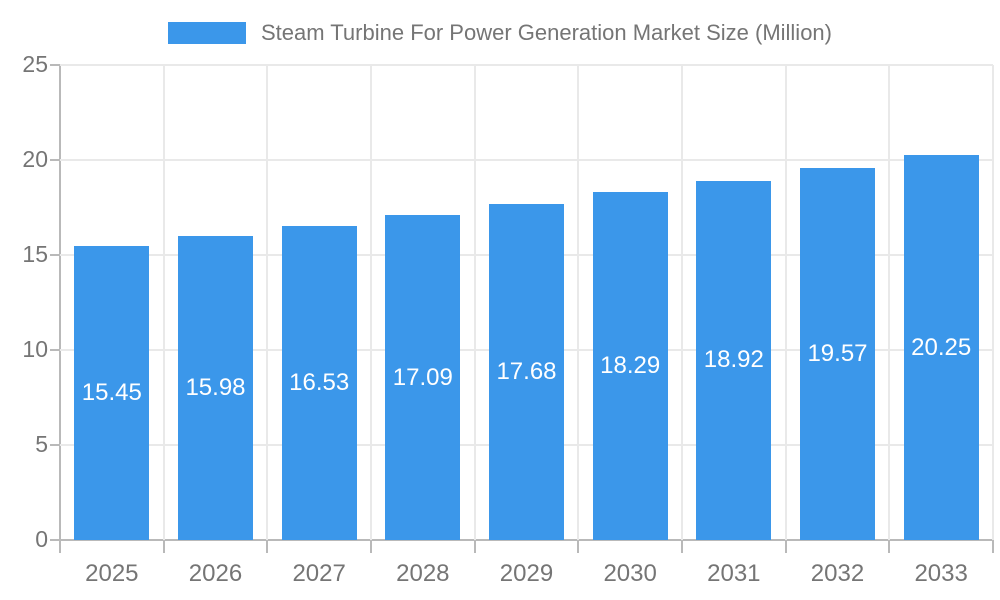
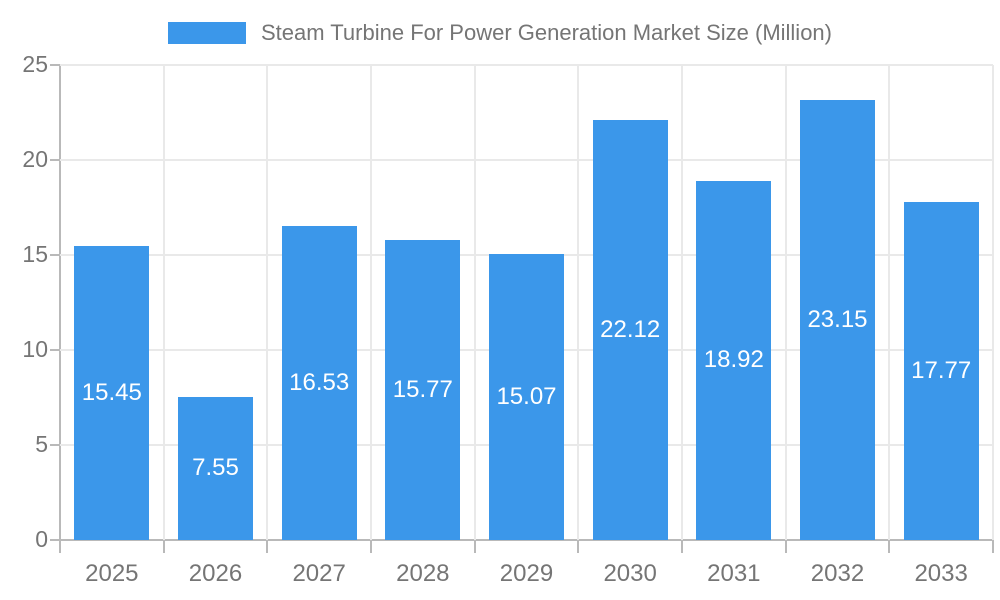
2026: 15.98 -> 7.55
2028: 17.09 -> 15.77
2029: 17.68 -> 15.07
2030: 18.29 -> 22.12
2032: 19.57 -> 23.15
2033: 20.25 -> 17.77
